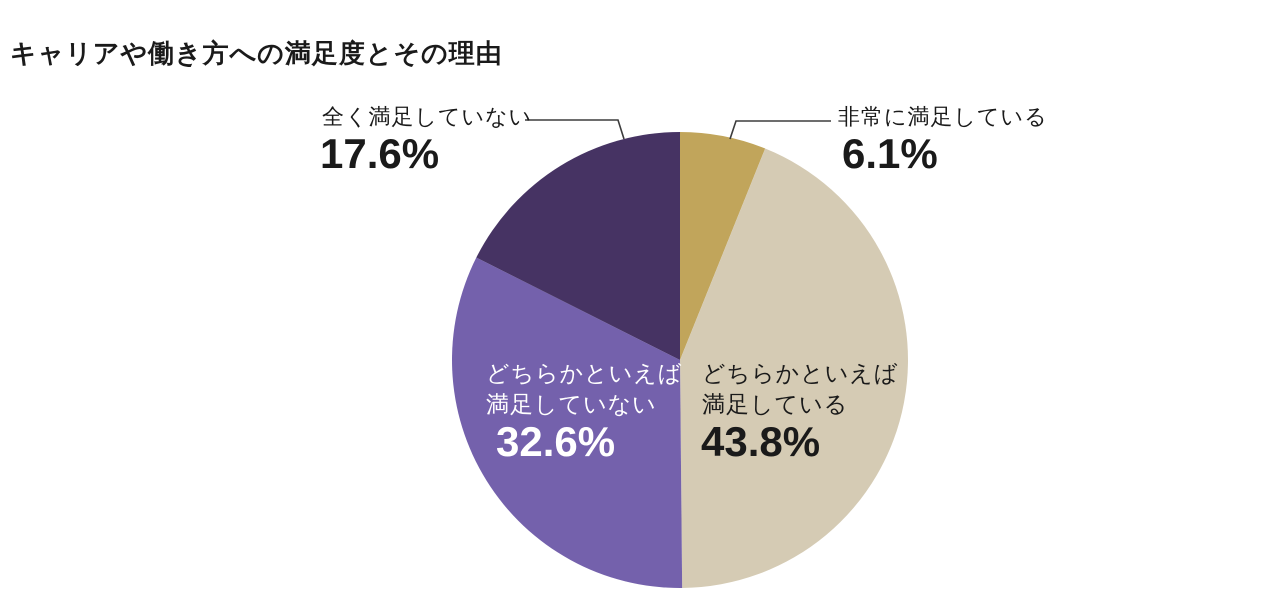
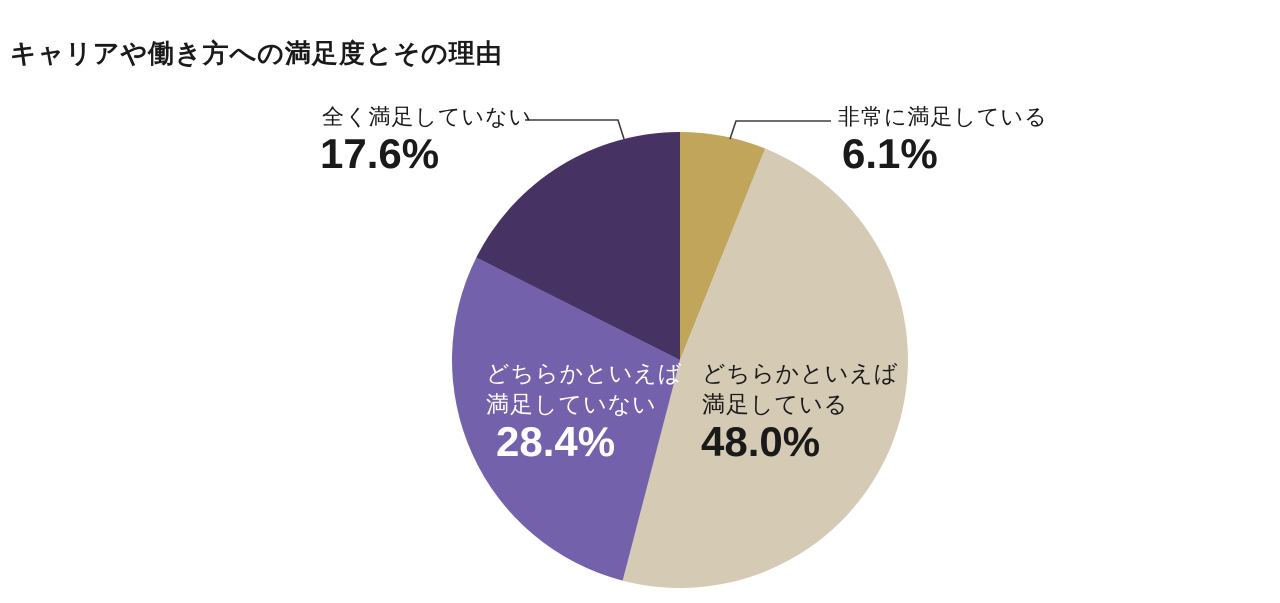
どちらかといえば満足している: 43.8% -> 48.0%
どちらかといえば満足していない: 32.6% -> 28.4%
